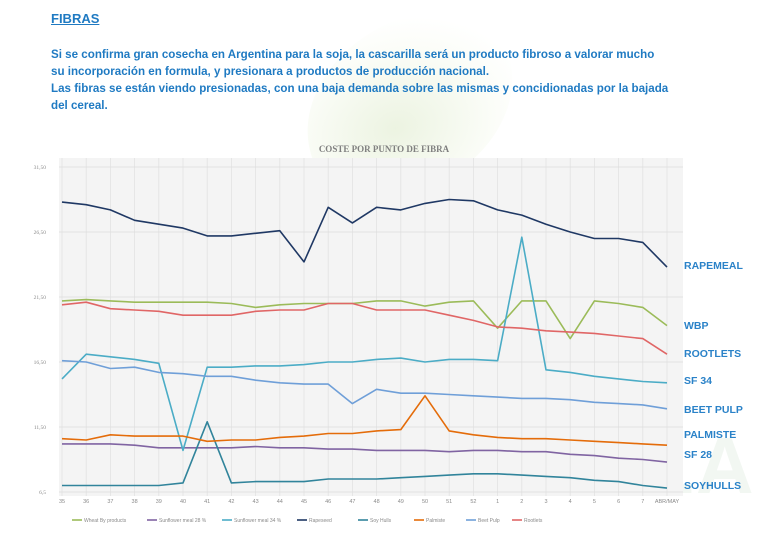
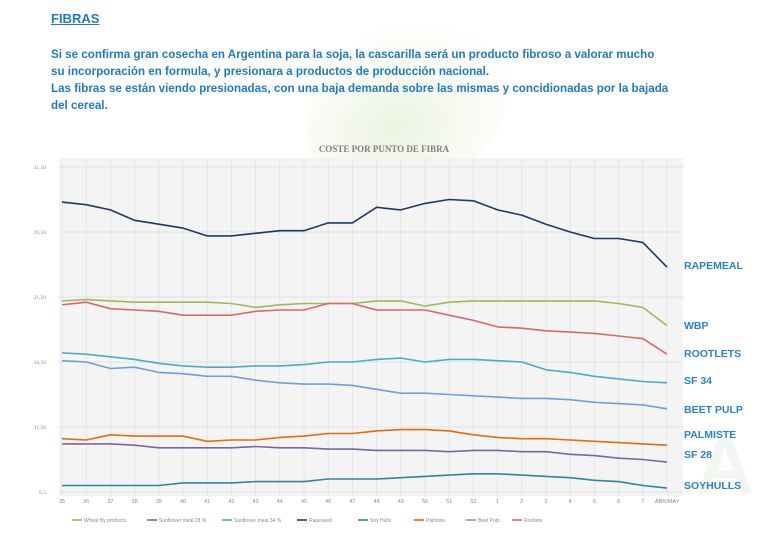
Sunflower meal 34 %/35: 15,2 -> 17,2
Sunflower meal 34 %/40: 9,7 -> 16,2
Soy Hulls/41: 11,9 -> 7,2
Rapeseed/45: 24,2 -> 26,6
Rapeseed/46: 28,4 -> 27,2
Beet Pulp/47: 13,3 -> 14,7
Palmiste/50: 13,9 -> 11,3
Wheat By products/1: 19,1 -> 21,2
Sunflower meal 34 %/2: 26,1 -> 16,5
Wheat By products/4: 18,3 -> 21,2
